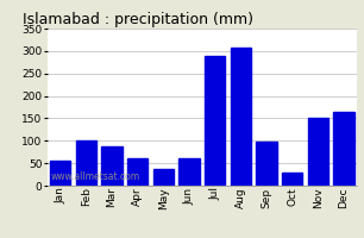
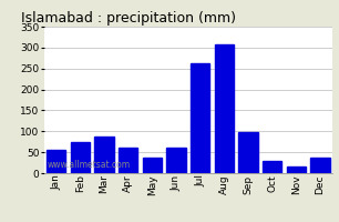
Feb: 100 -> 73
Jul: 290 -> 263
Nov: 150 -> 15
Dec: 165 -> 36
